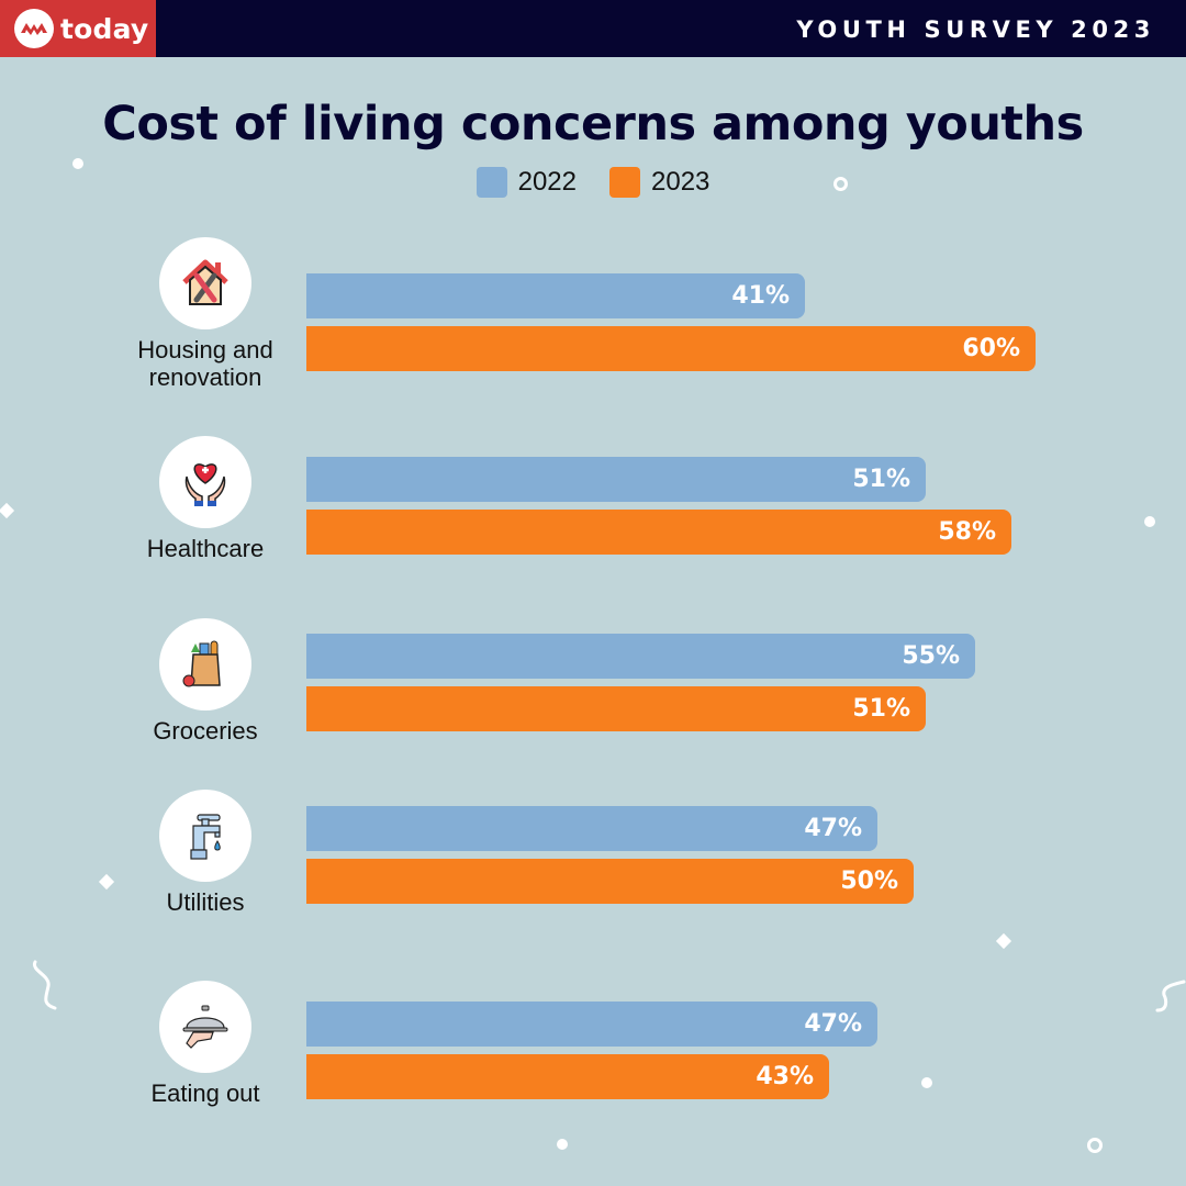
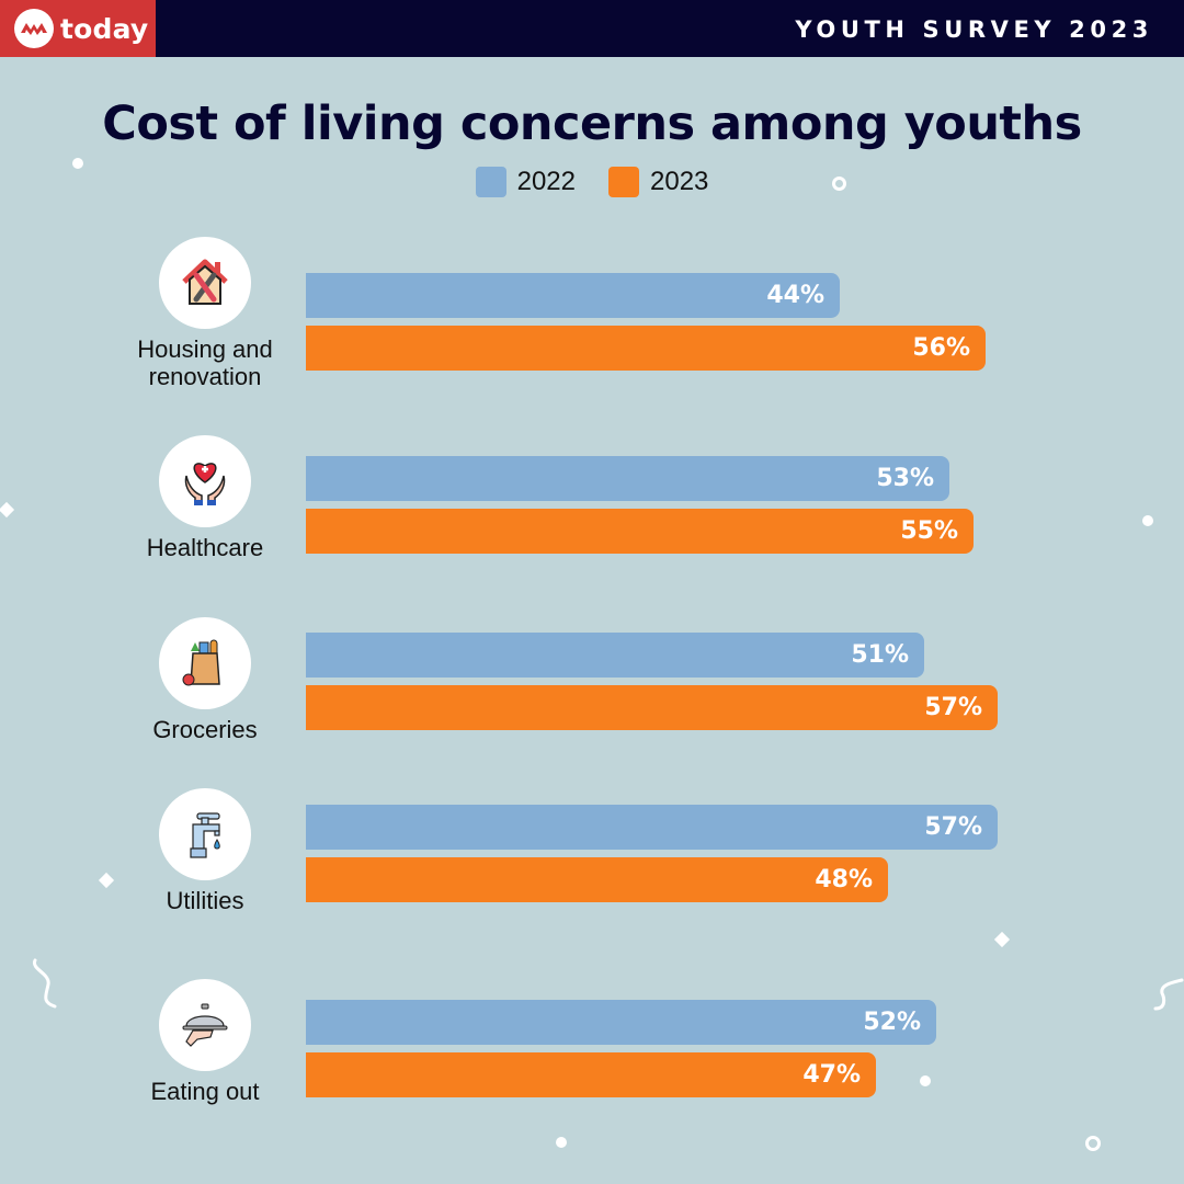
2022/Housing and renovation: 41% -> 44%
2023/Housing and renovation: 60% -> 56%
2022/Healthcare: 51% -> 53%
2023/Healthcare: 58% -> 55%
2022/Groceries: 55% -> 51%
2023/Groceries: 51% -> 57%
2022/Utilities: 47% -> 57%
2023/Utilities: 50% -> 48%
2022/Eating out: 47% -> 52%
2023/Eating out: 43% -> 47%
